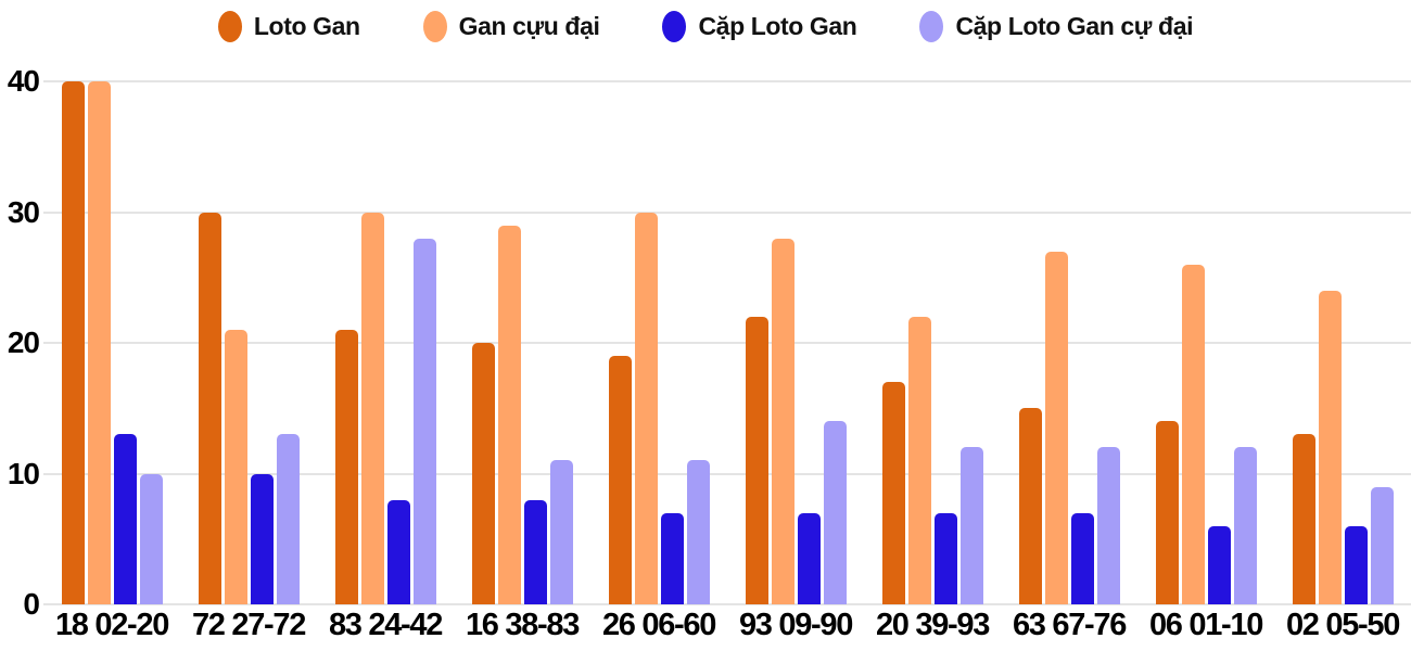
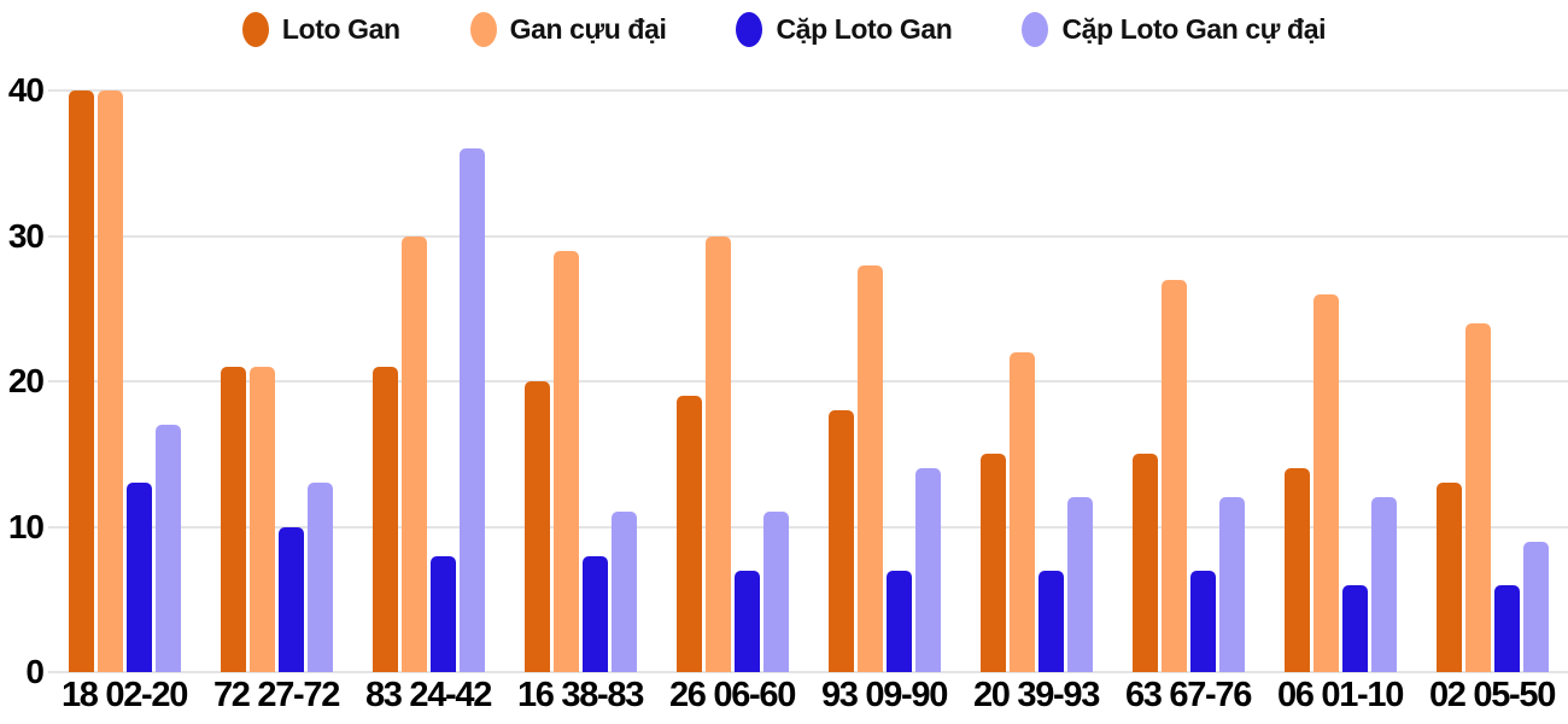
Cặp Loto Gan cự đại/18 02-20: 10 -> 17
Loto Gan/72 27-72: 30 -> 21
Cặp Loto Gan cự đại/83 24-42: 28 -> 36
Loto Gan/93 09-90: 22 -> 18
Loto Gan/20 39-93: 17 -> 15
